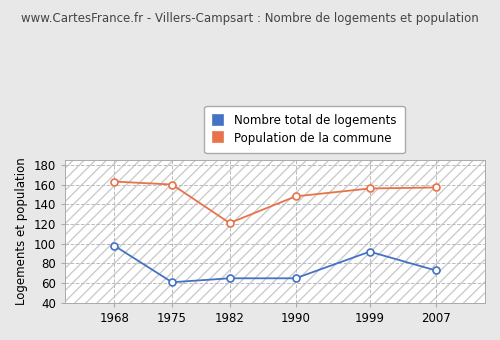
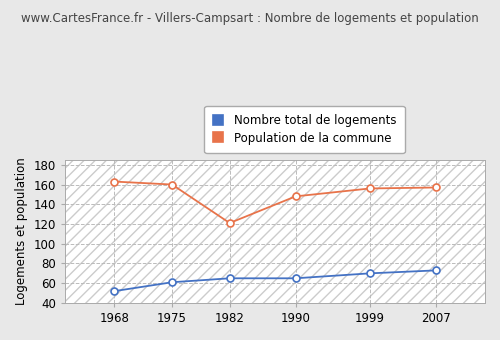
Nombre total de logements/1968: 98 -> 52
Nombre total de logements/1999: 92 -> 70
